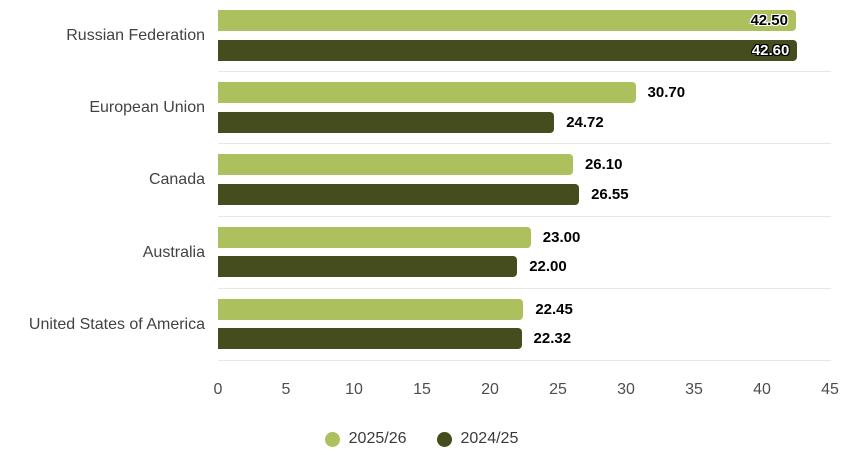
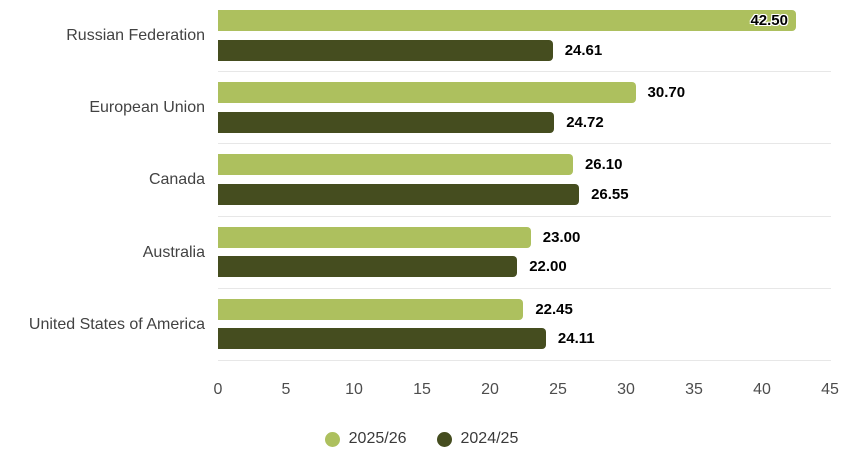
2024/25/Russian Federation: 42.60 -> 24.61
2024/25/United States of America: 22.32 -> 24.11
